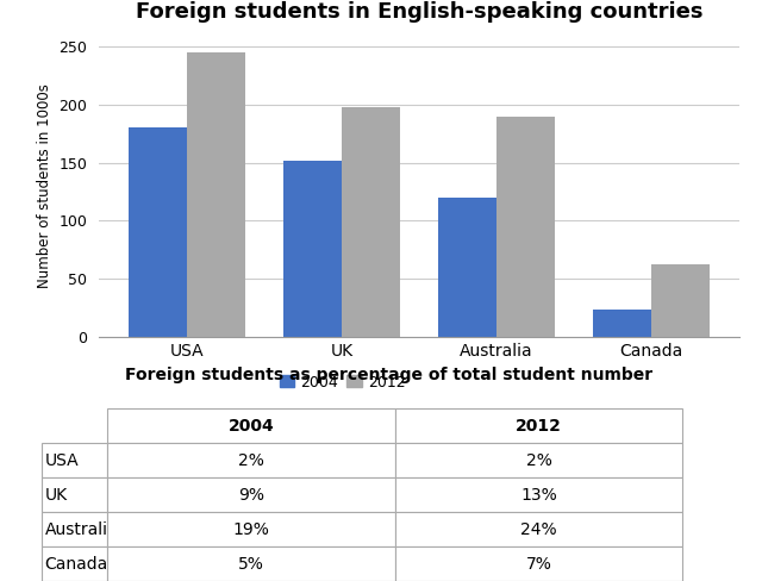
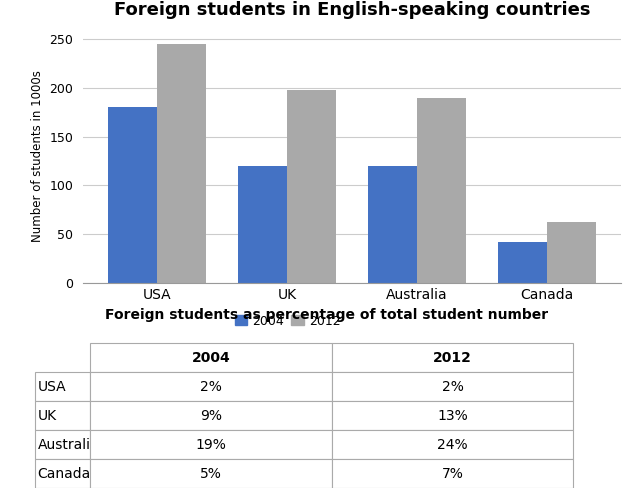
2004/UK: 152 -> 120
2004/Canada: 24 -> 42
